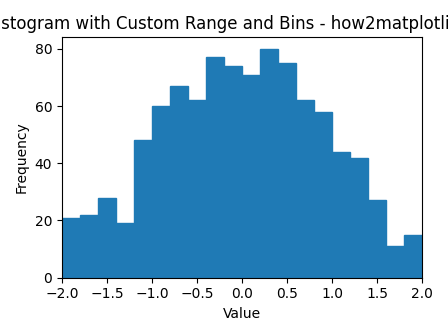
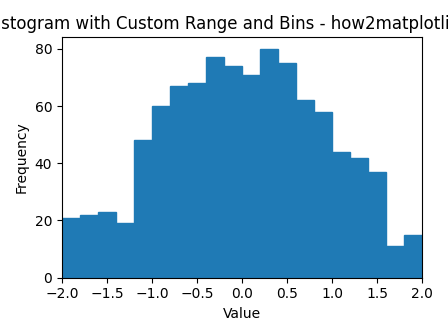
−1.5: 28 -> 23
−0.5: 62 -> 68
1.5: 27 -> 37
